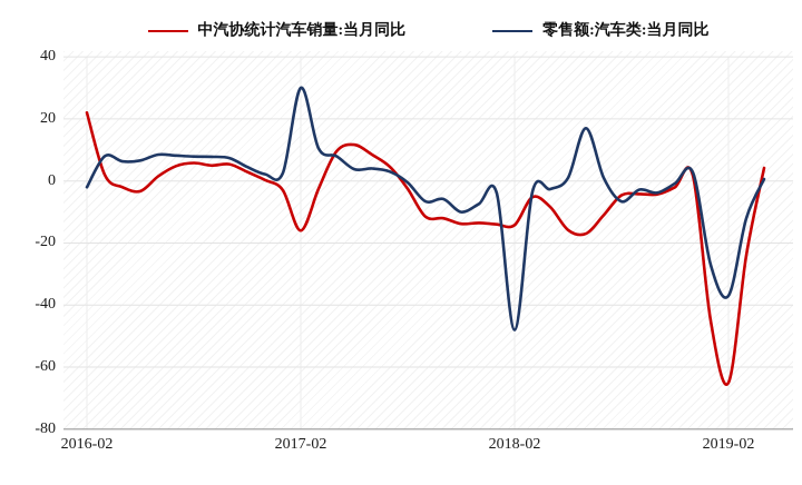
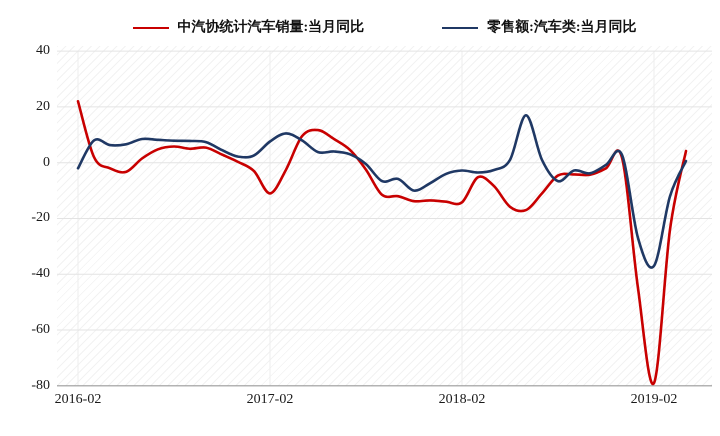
中汽协统计汽车销量:当月同比/2017-02: -16 -> -11
零售额:汽车类:当月同比/2017-02: 30 -> 8
零售额:汽车类:当月同比/2018-02: -48 -> -3
中汽协统计汽车销量:当月同比/2019-02: -65 -> -79
